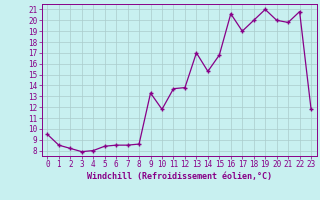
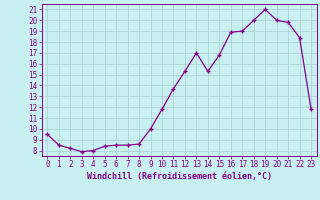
9: 13.3 -> 10.0
12: 13.8 -> 15.3
16: 20.6 -> 18.9
22: 20.8 -> 18.4
